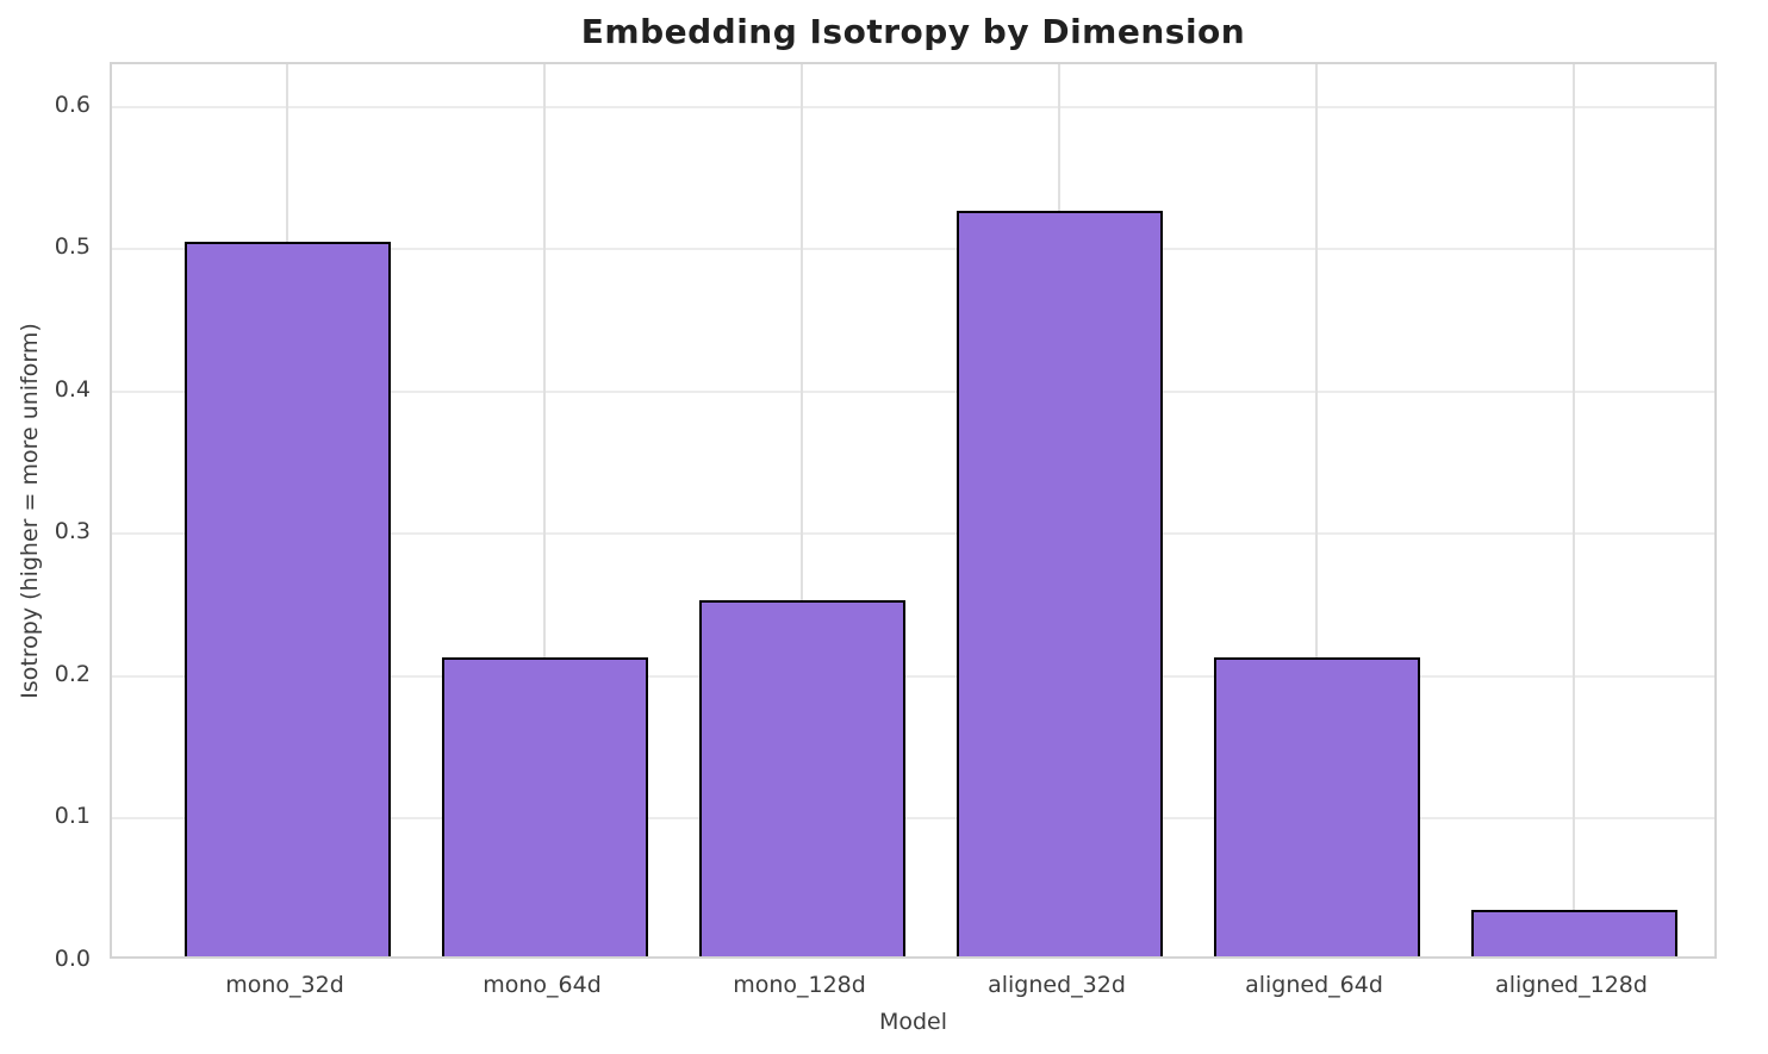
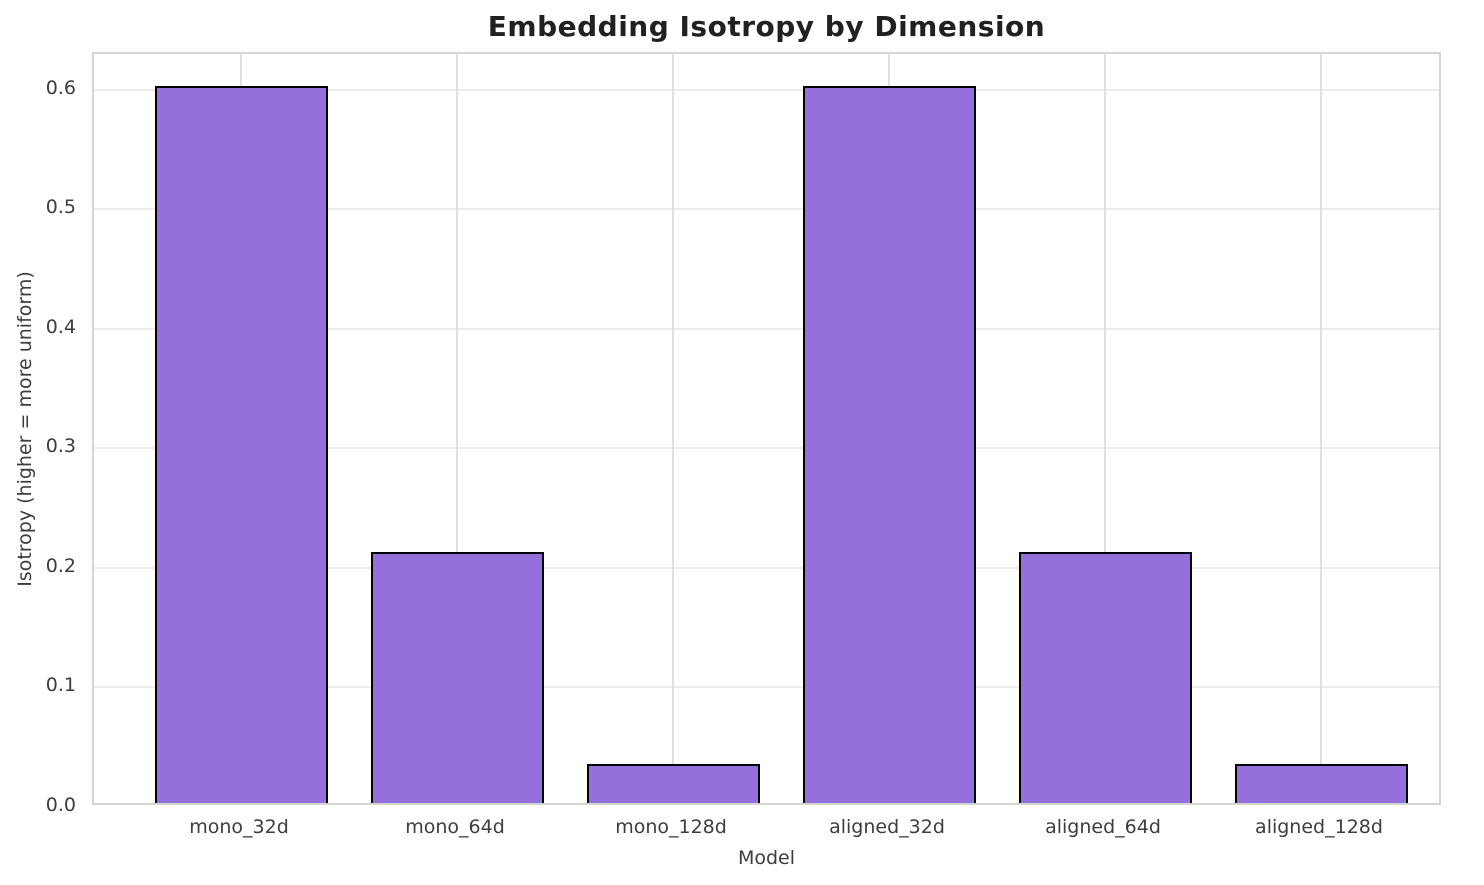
mono_32d: 0.502 -> 0.600
mono_128d: 0.250 -> 0.033
aligned_32d: 0.524 -> 0.600
